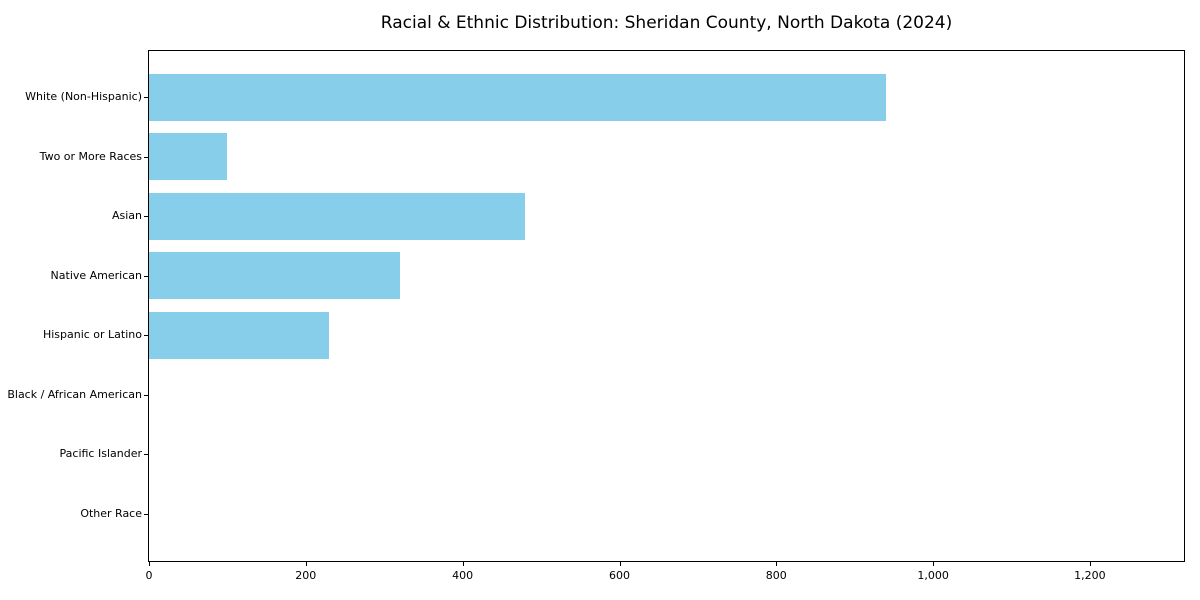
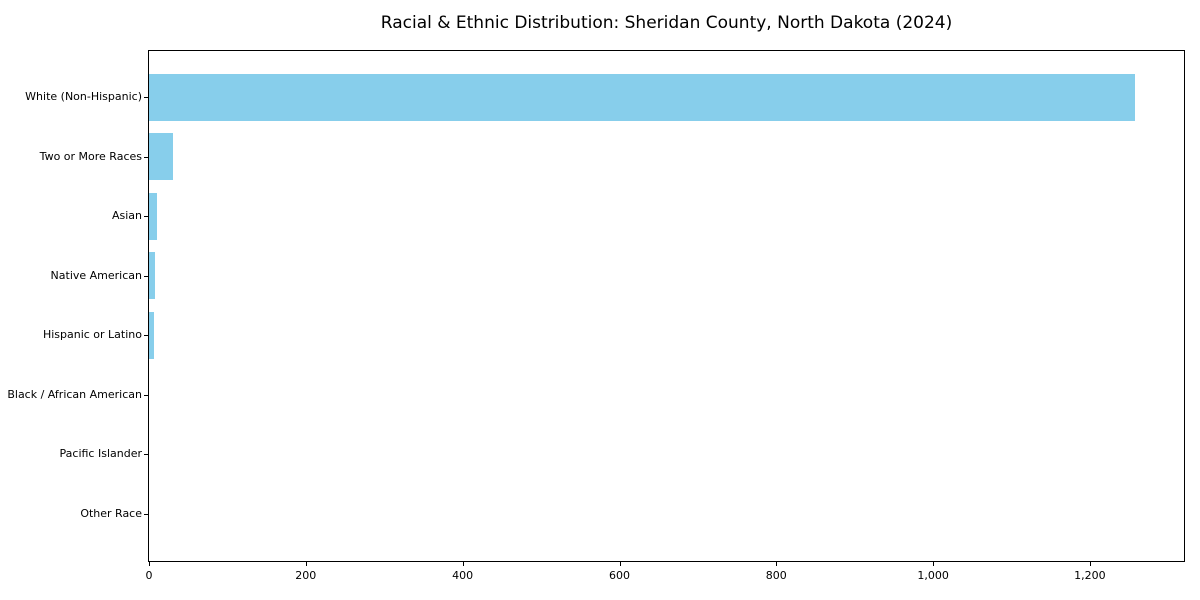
White (Non-Hispanic): 940 -> 1260
Two or More Races: 100 -> 30
Asian: 480 -> 10
Native American: 320 -> 10
Hispanic or Latino: 230 -> 10
